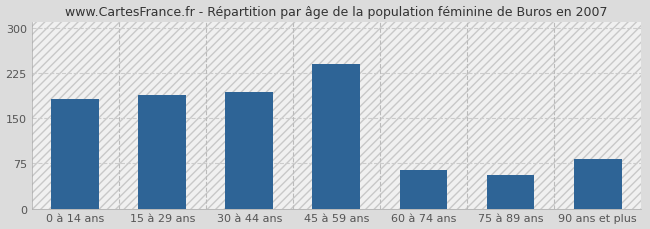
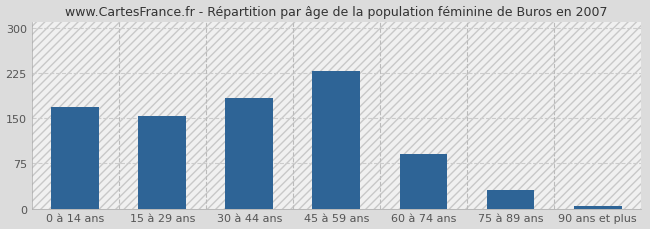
0 à 14 ans: 182 -> 168
15 à 29 ans: 188 -> 153
30 à 44 ans: 194 -> 183
45 à 59 ans: 240 -> 228
60 à 74 ans: 64 -> 90
75 à 89 ans: 56 -> 30
90 ans et plus: 82 -> 5
